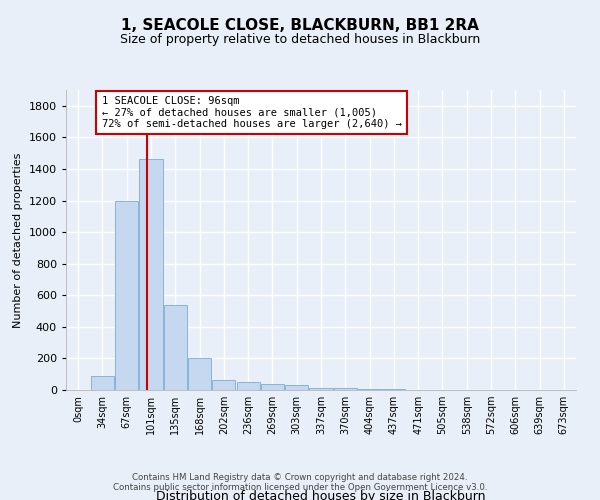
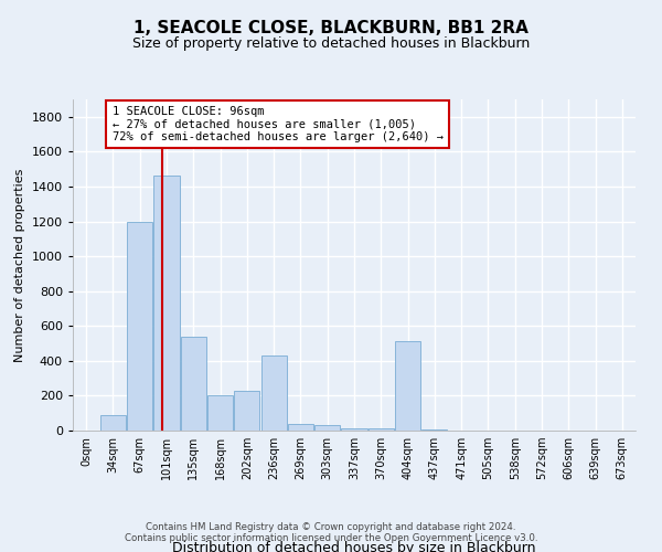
202sqm: 60 -> 230
236sqm: 50 -> 430
404sqm: 0 -> 510
